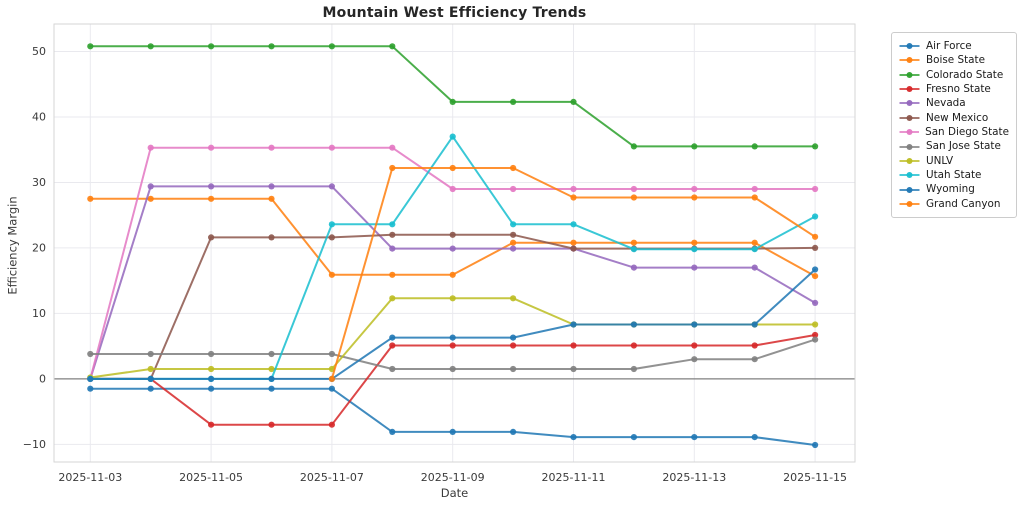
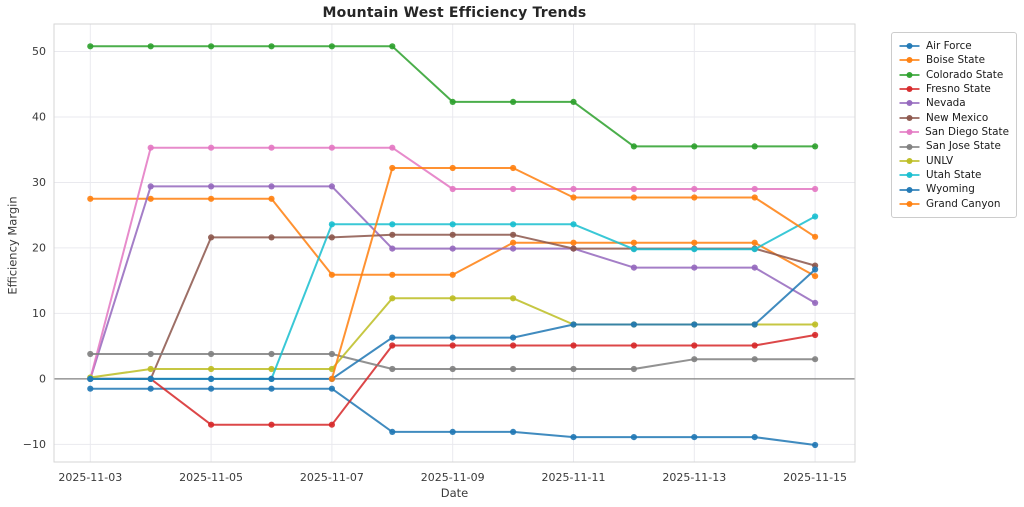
Utah State/2025-11-09: 37 -> 24
New Mexico/2025-11-15: 20 -> 17
San Jose State/2025-11-15: 6 -> 3
